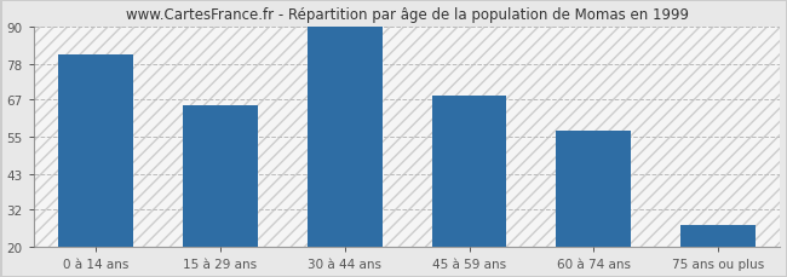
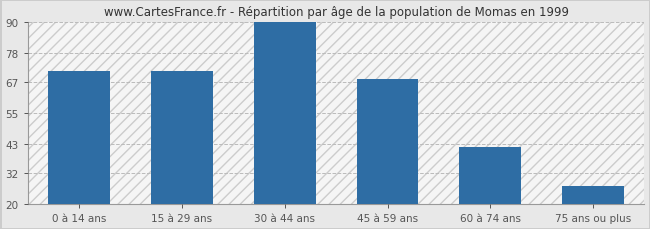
0 à 14 ans: 81 -> 71
15 à 29 ans: 65 -> 71
60 à 74 ans: 57 -> 42
